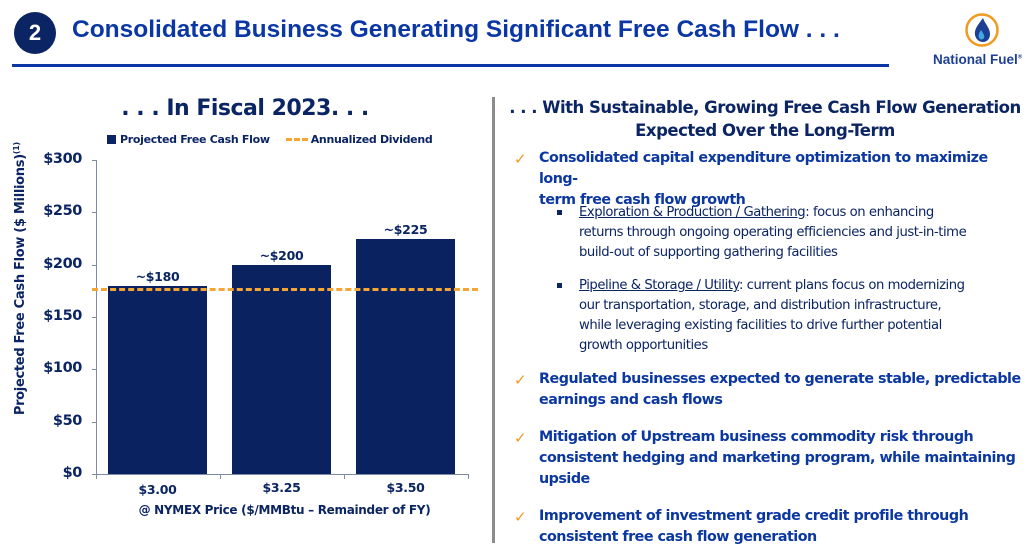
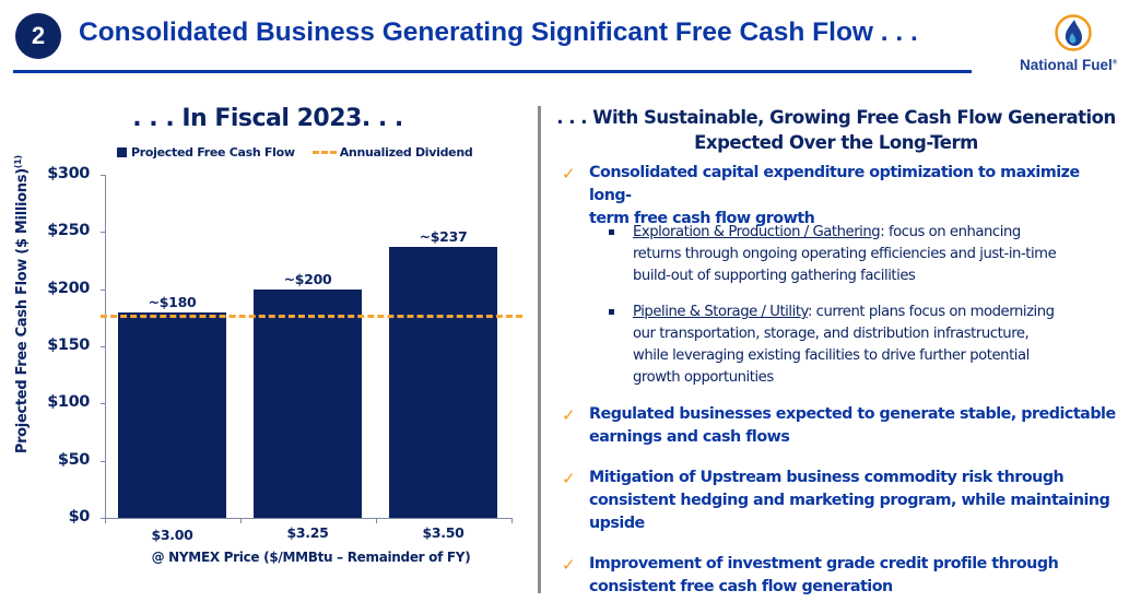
$3.50: 225 -> 237
